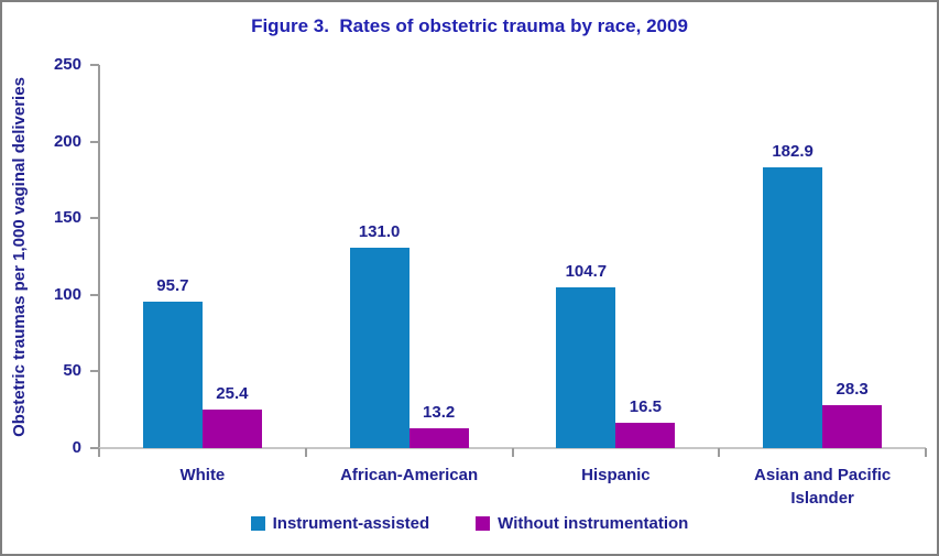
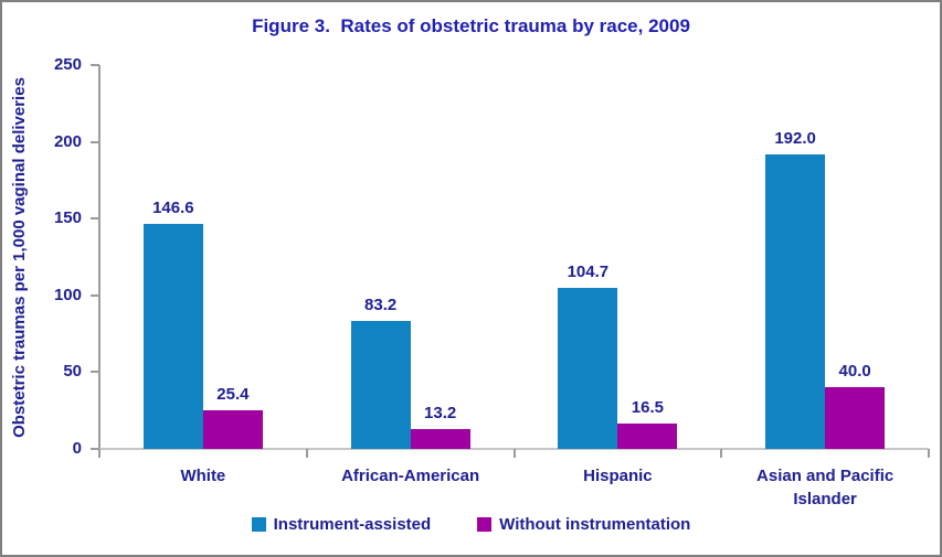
Instrument-assisted/White: 95.7 -> 146.6
Instrument-assisted/African-American: 131.0 -> 83.2
Instrument-assisted/Asian and Pacific Islander: 182.9 -> 192.0
Without instrumentation/Asian and Pacific Islander: 28.3 -> 40.0
